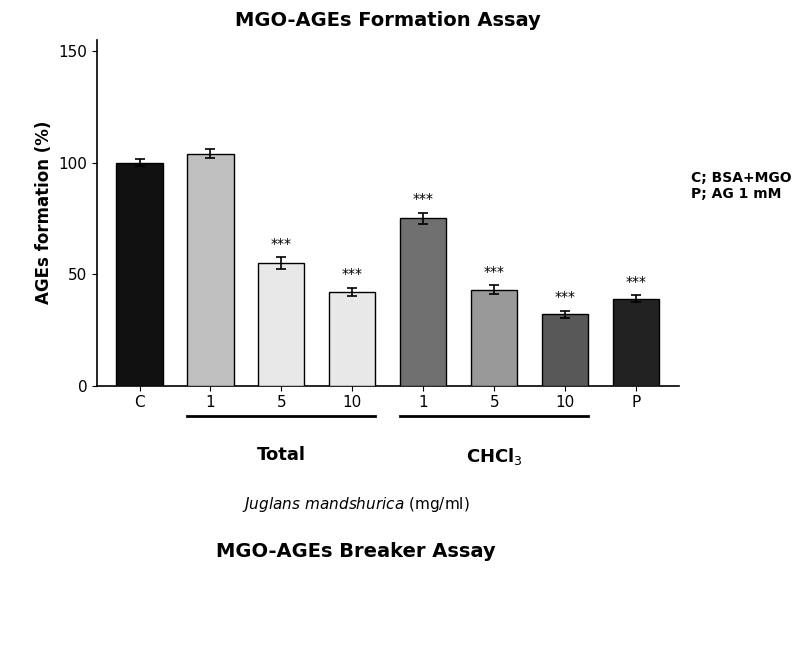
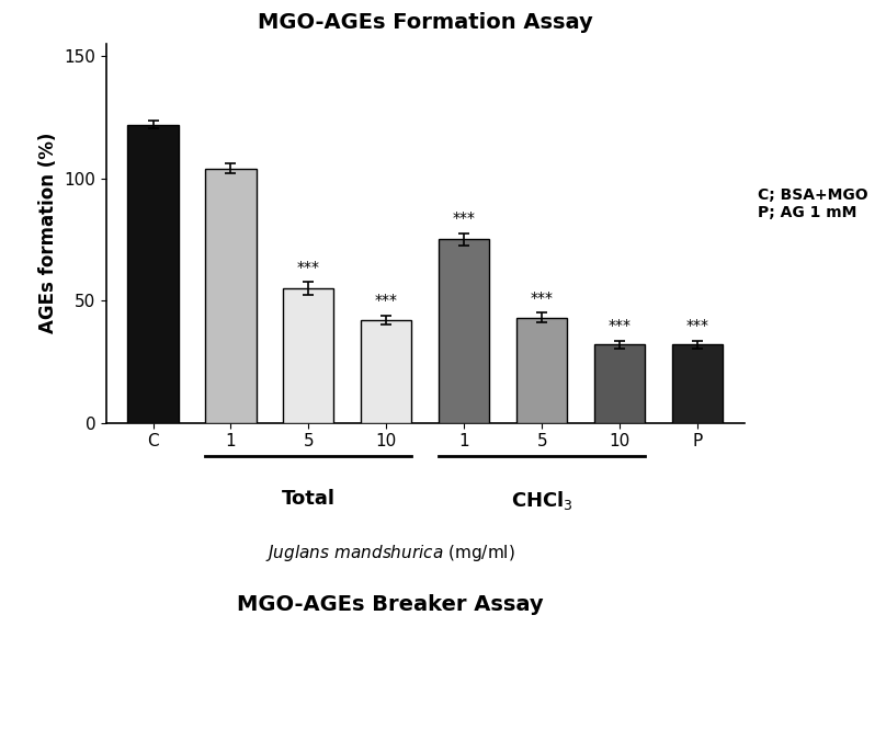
C: 100 -> 122
P: 39 -> 32
